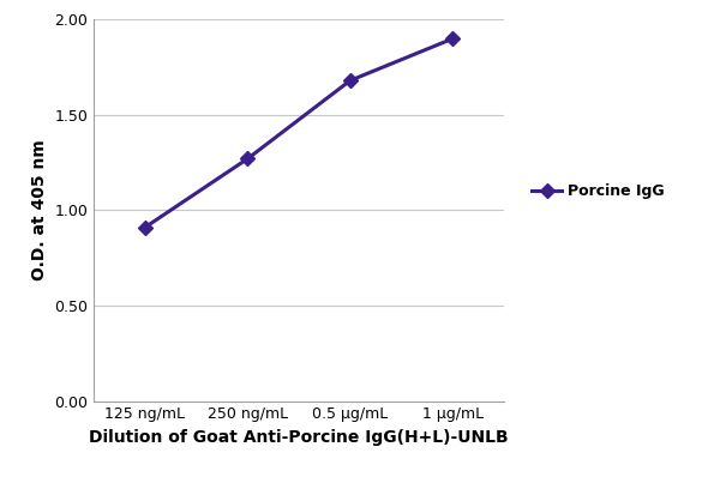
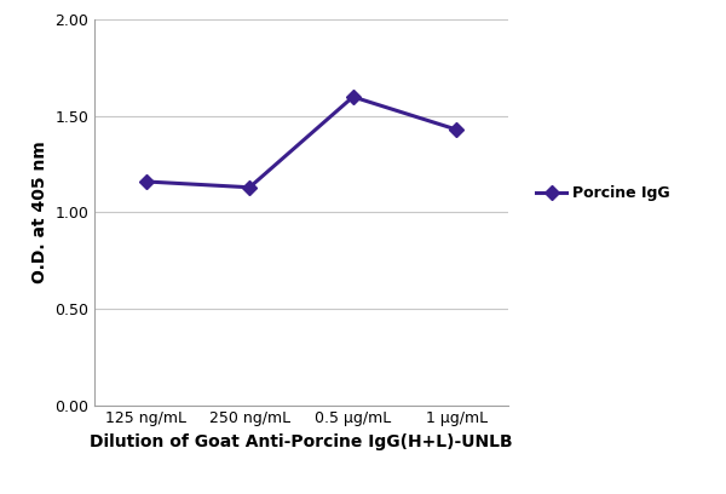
125 ng/mL: 0.91 -> 1.16
250 ng/mL: 1.27 -> 1.13
0.5 μg/mL: 1.68 -> 1.60
1 μg/mL: 1.90 -> 1.43
